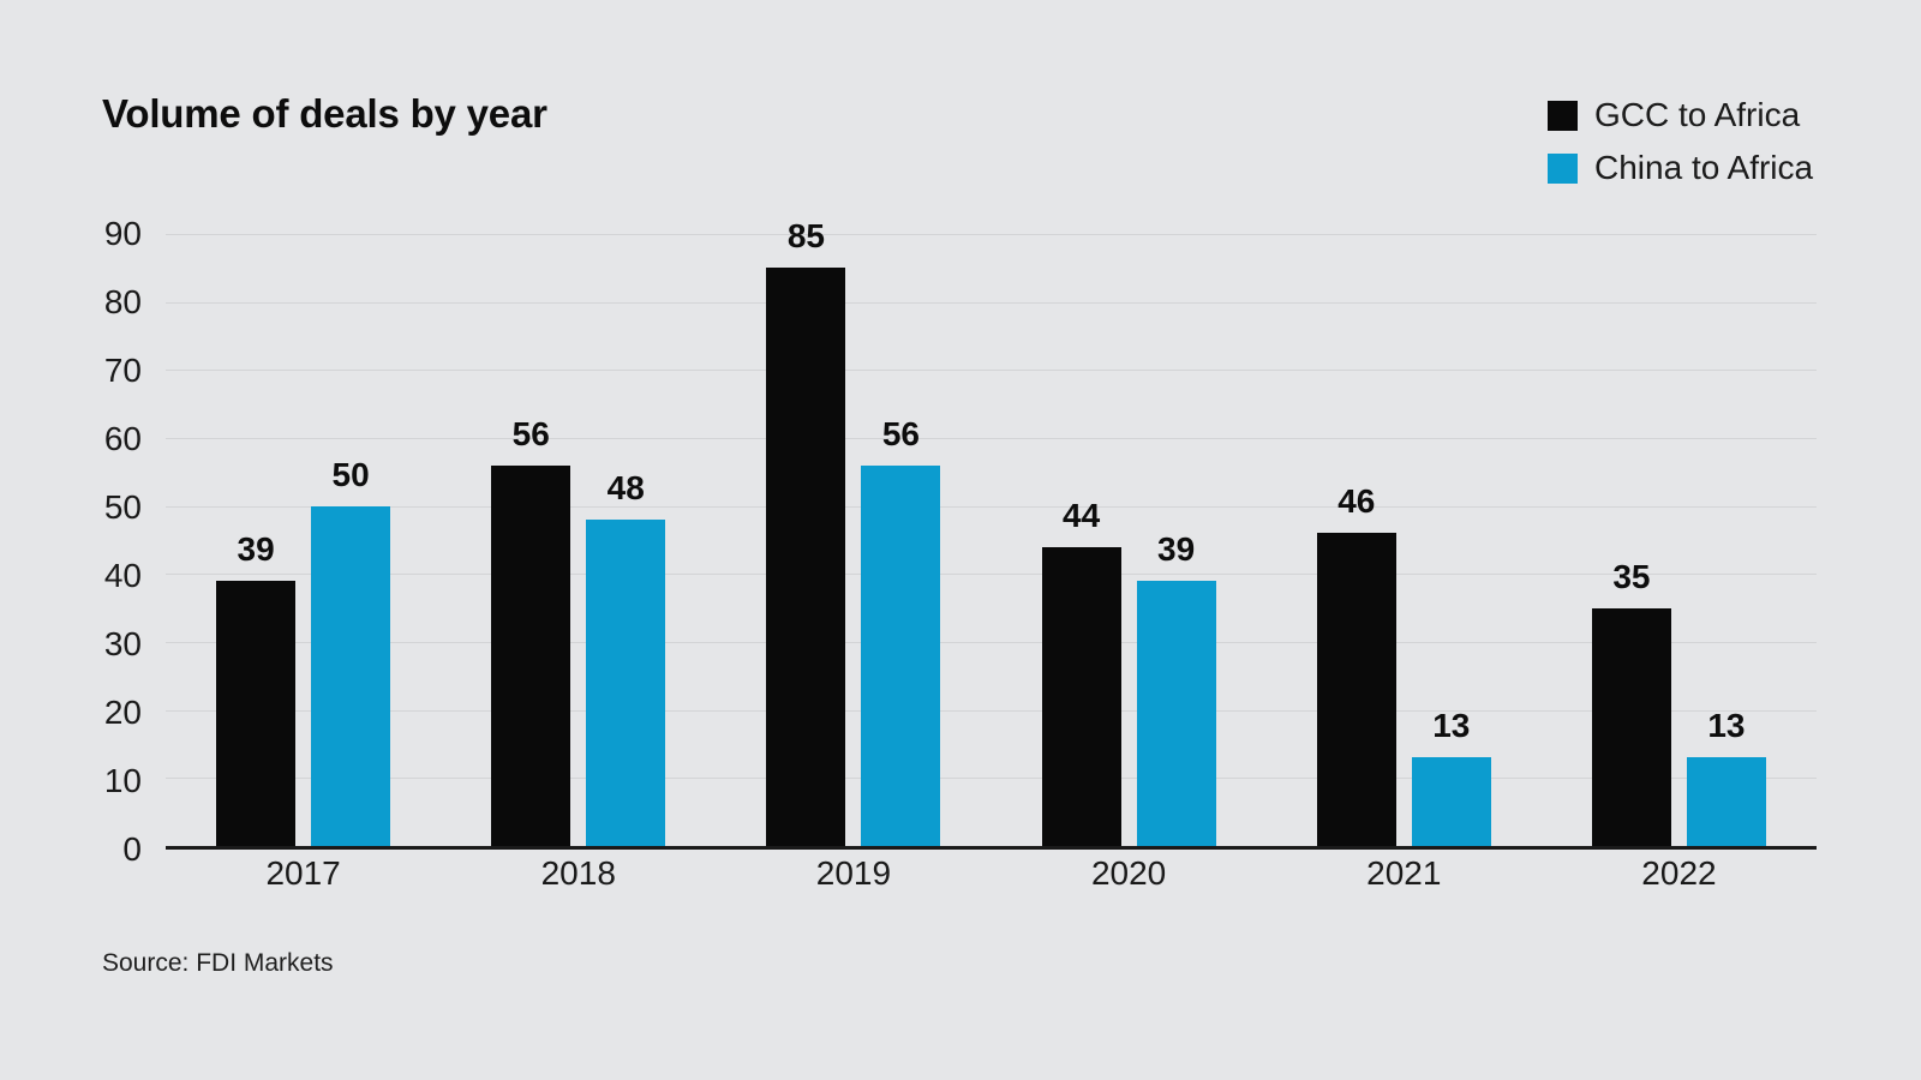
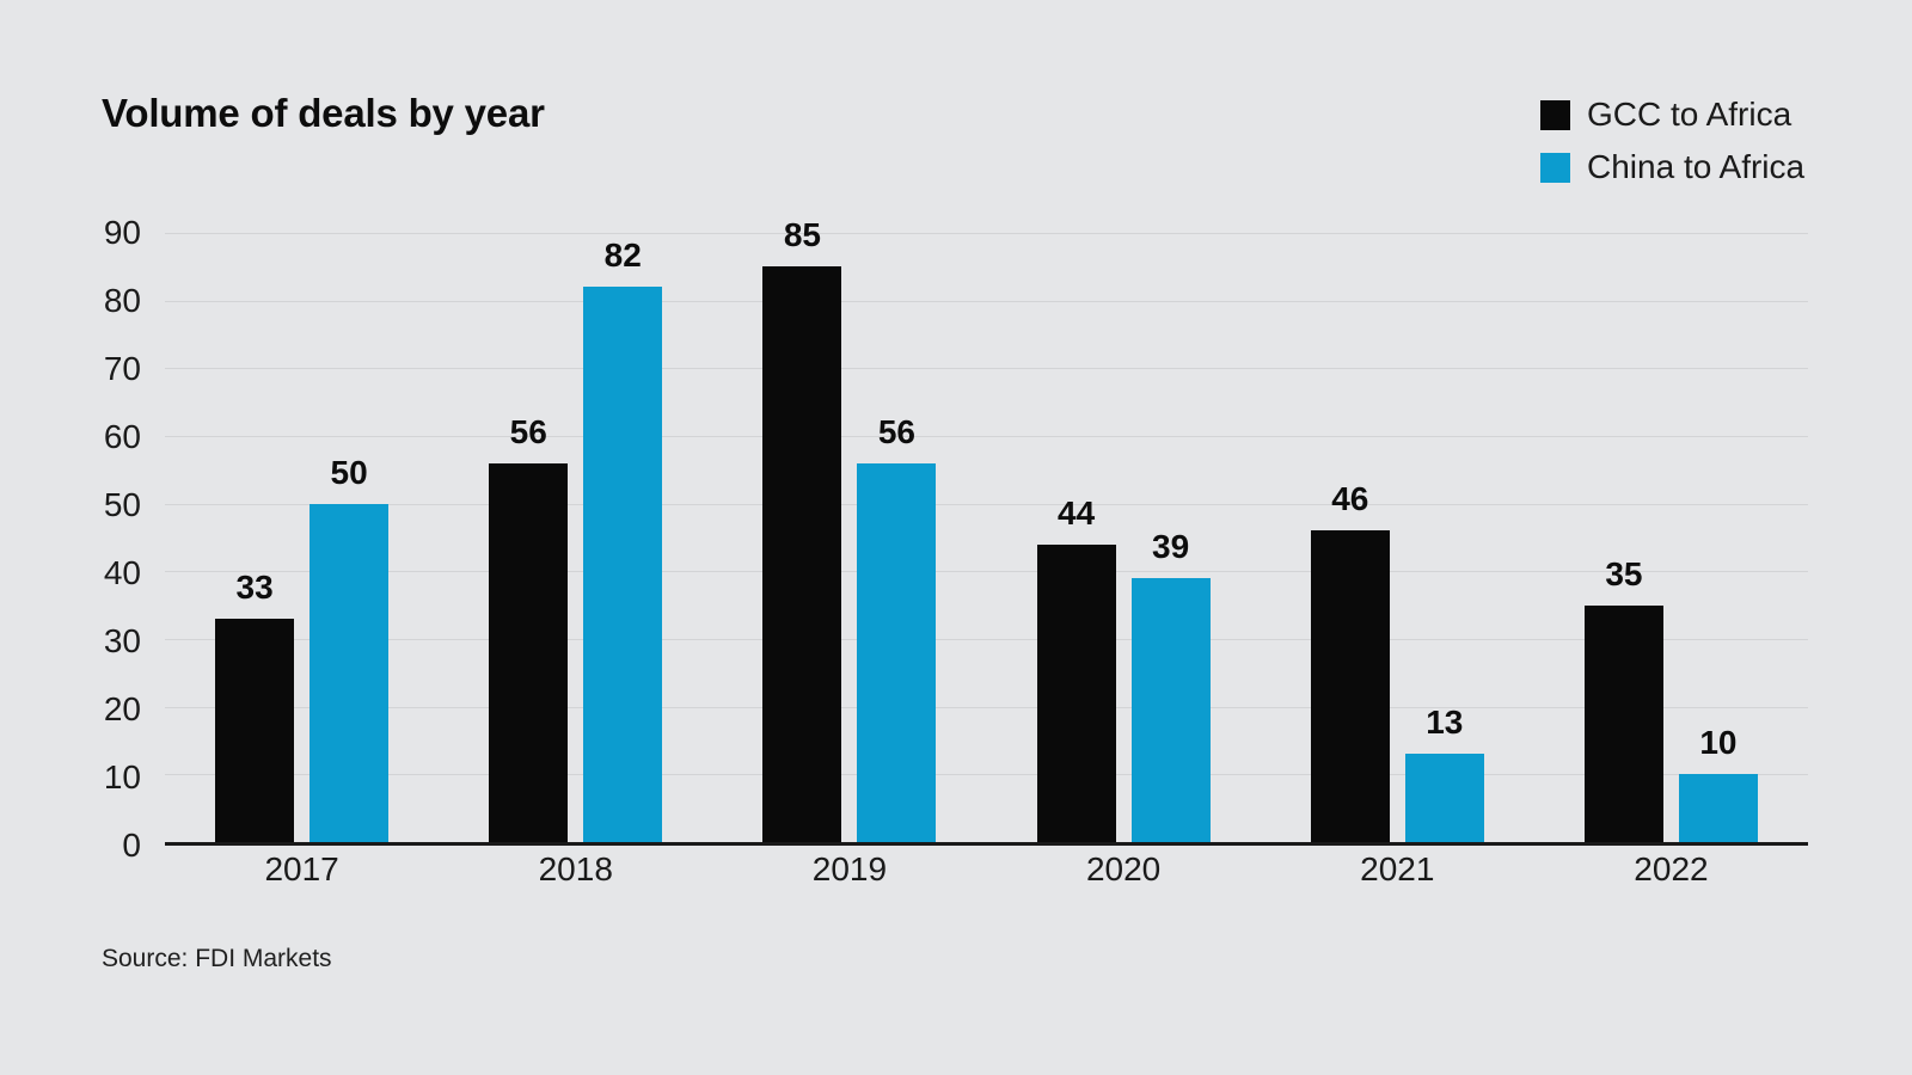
GCC to Africa/2017: 39 -> 33
China to Africa/2018: 48 -> 82
China to Africa/2022: 13 -> 10
